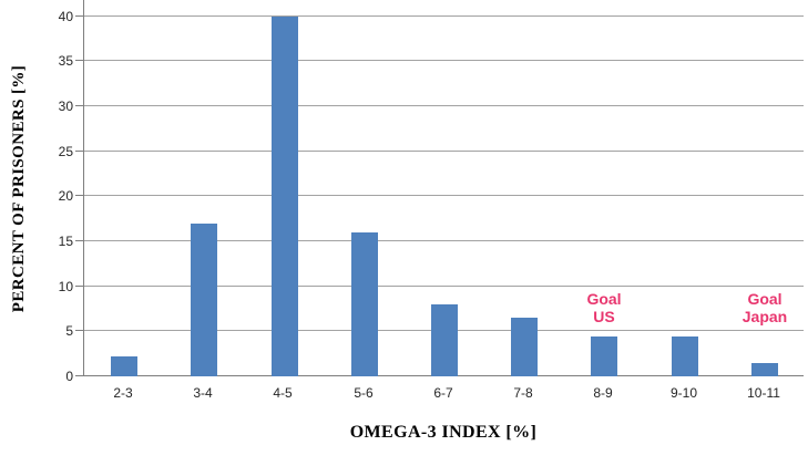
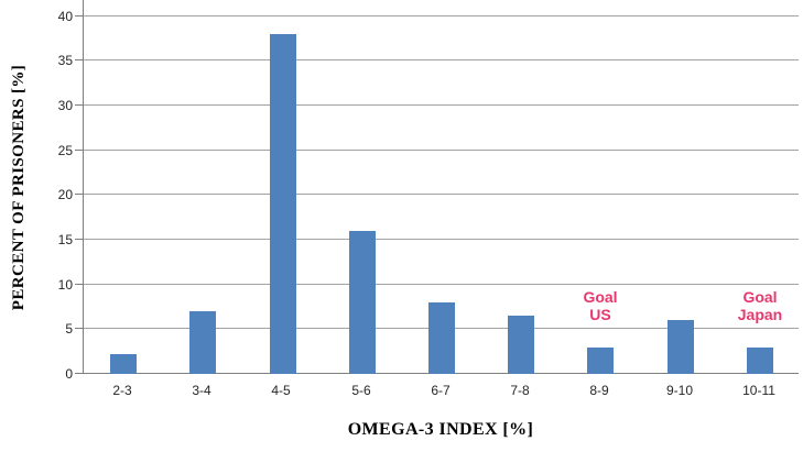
3-4: 17 -> 7
4-5: 40 -> 38
8-9: 4 -> 3
9-10: 4 -> 6
10-11: 2 -> 3
